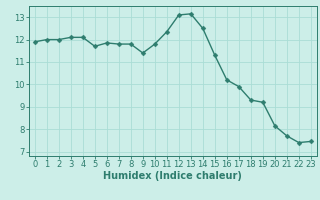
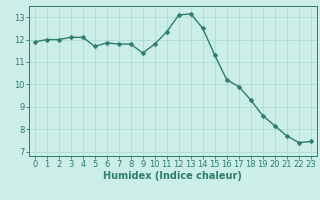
19: 9.20 -> 8.60
